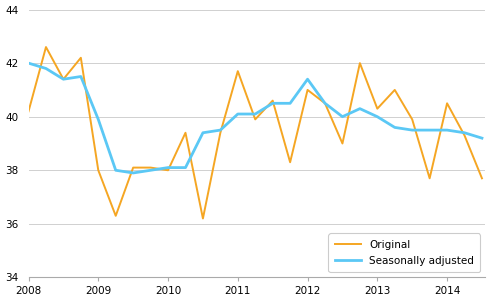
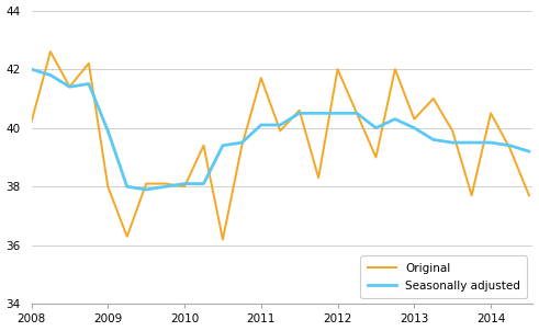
Original/2012: 41.0 -> 42.0
Seasonally adjusted/2012: 41.4 -> 40.5
